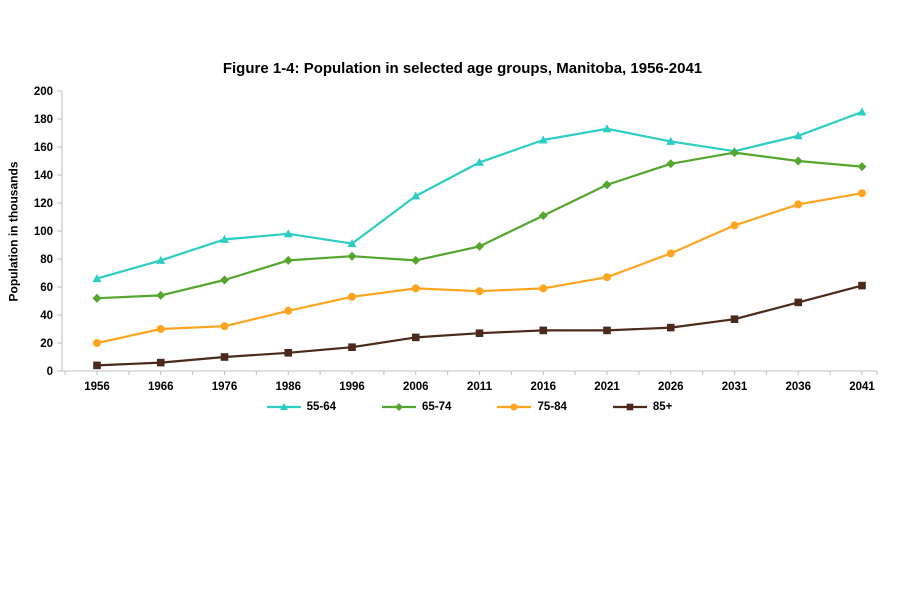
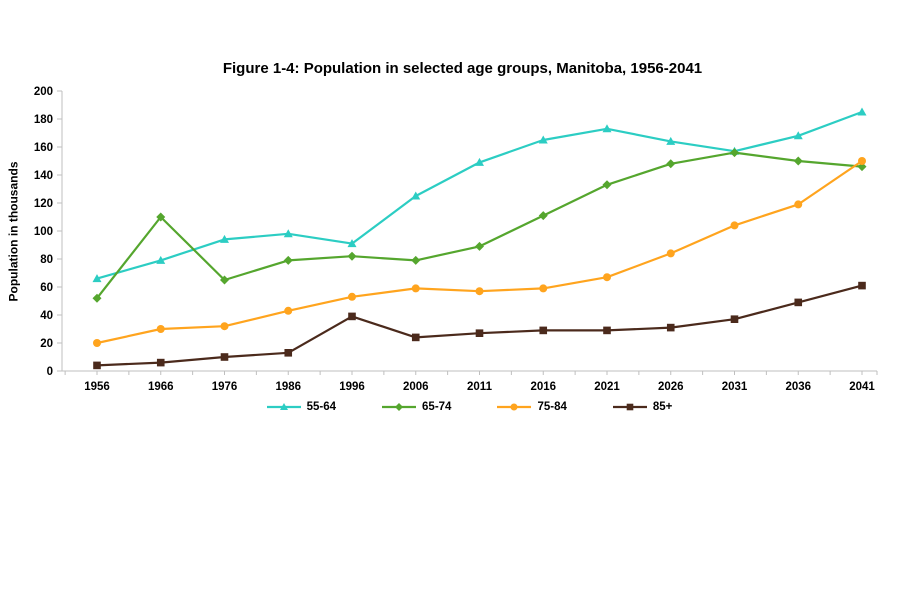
65-74/1966: 54 -> 110
85+/1996: 17 -> 39
75-84/2041: 127 -> 150
